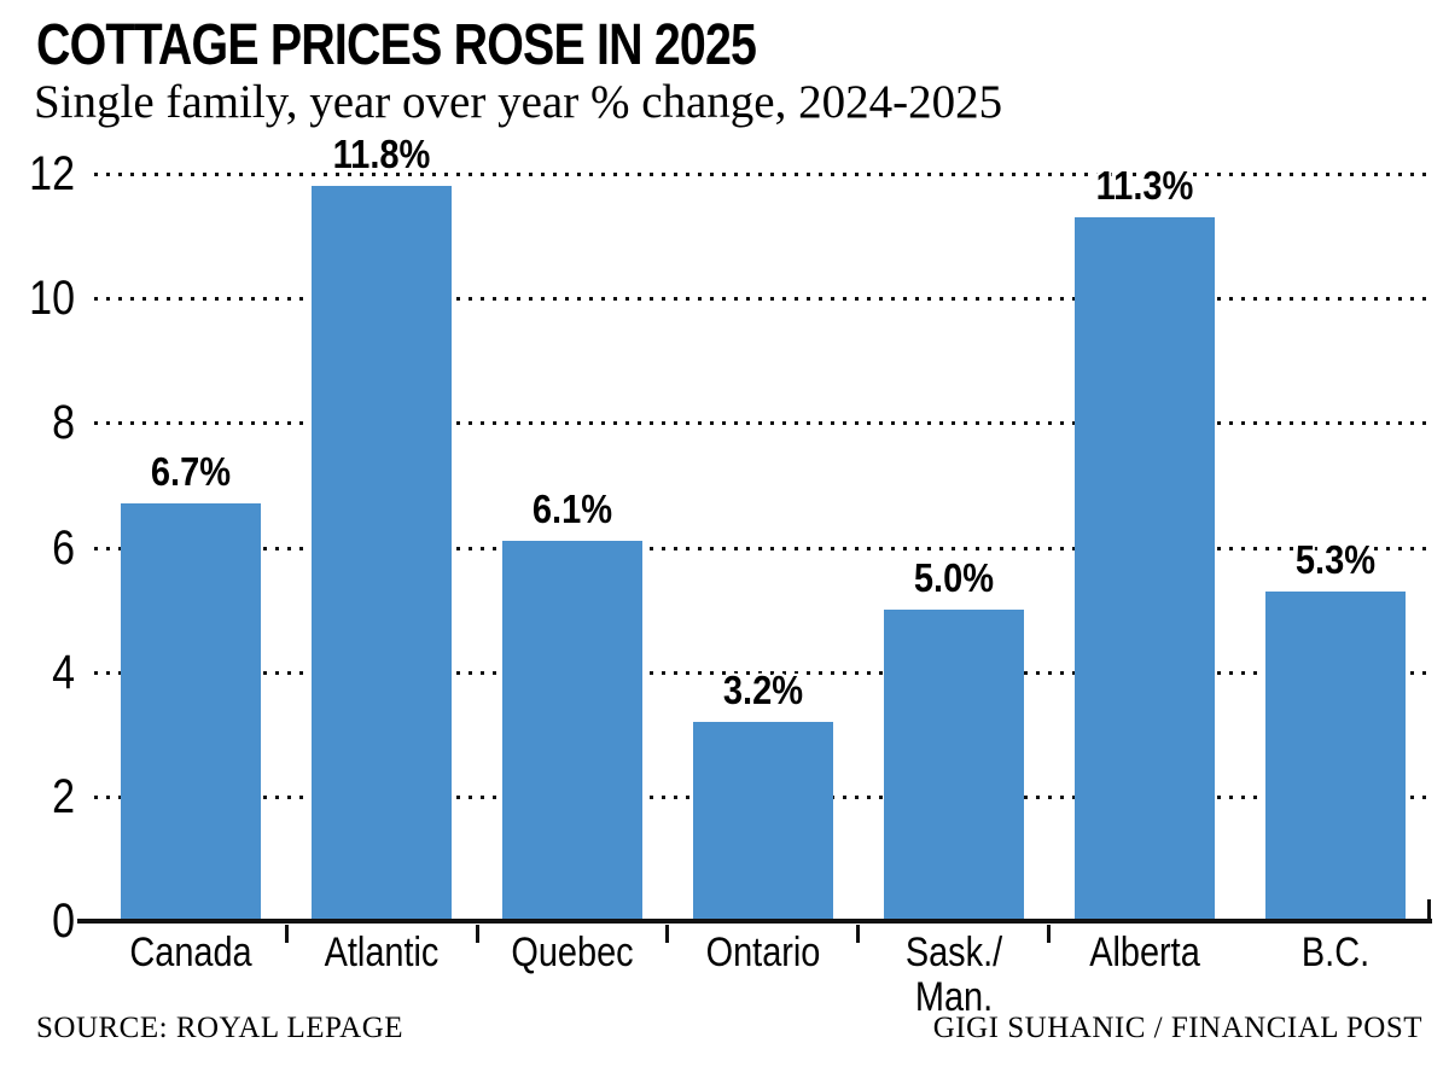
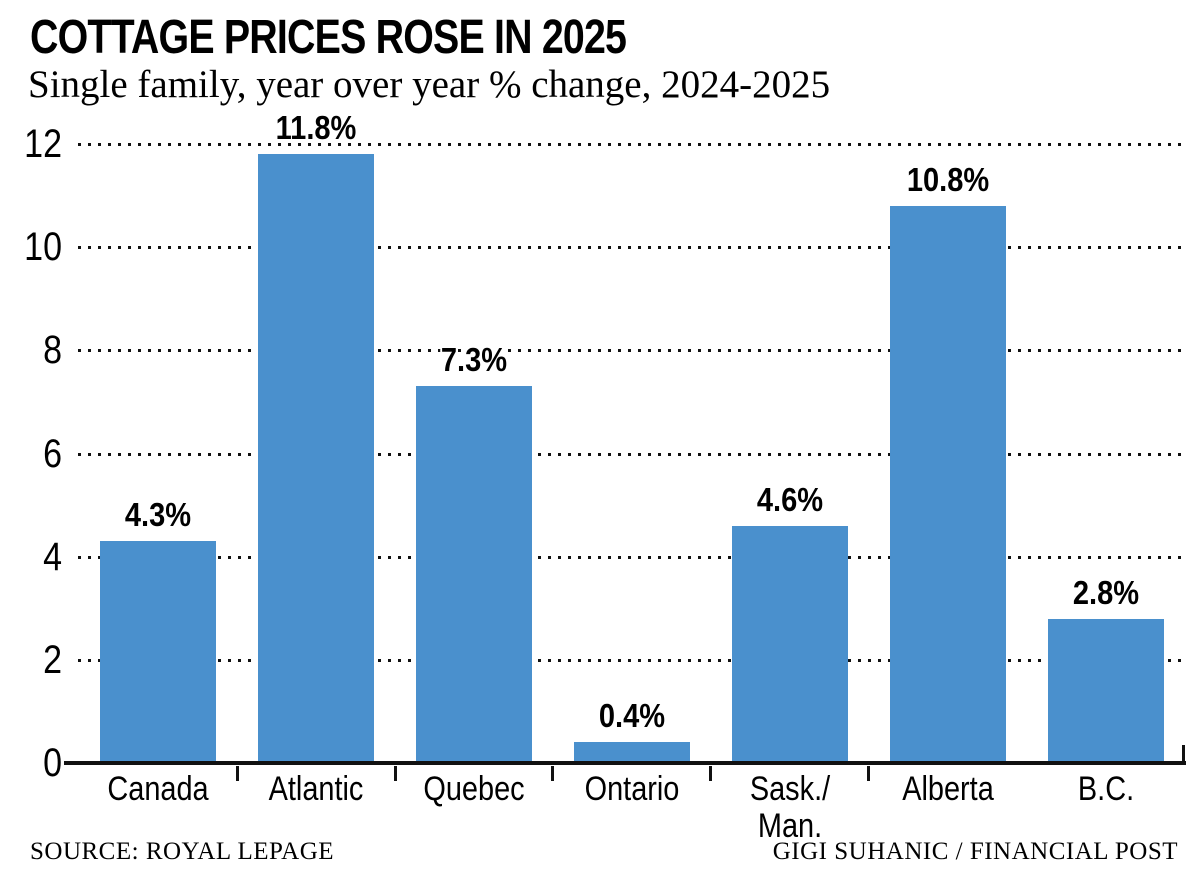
Canada: 6.7% -> 4.3%
Quebec: 6.1% -> 7.3%
Ontario: 3.2% -> 0.4%
Sask./ Man.: 5.0% -> 4.6%
Alberta: 11.3% -> 10.8%
B.C.: 5.3% -> 2.8%
